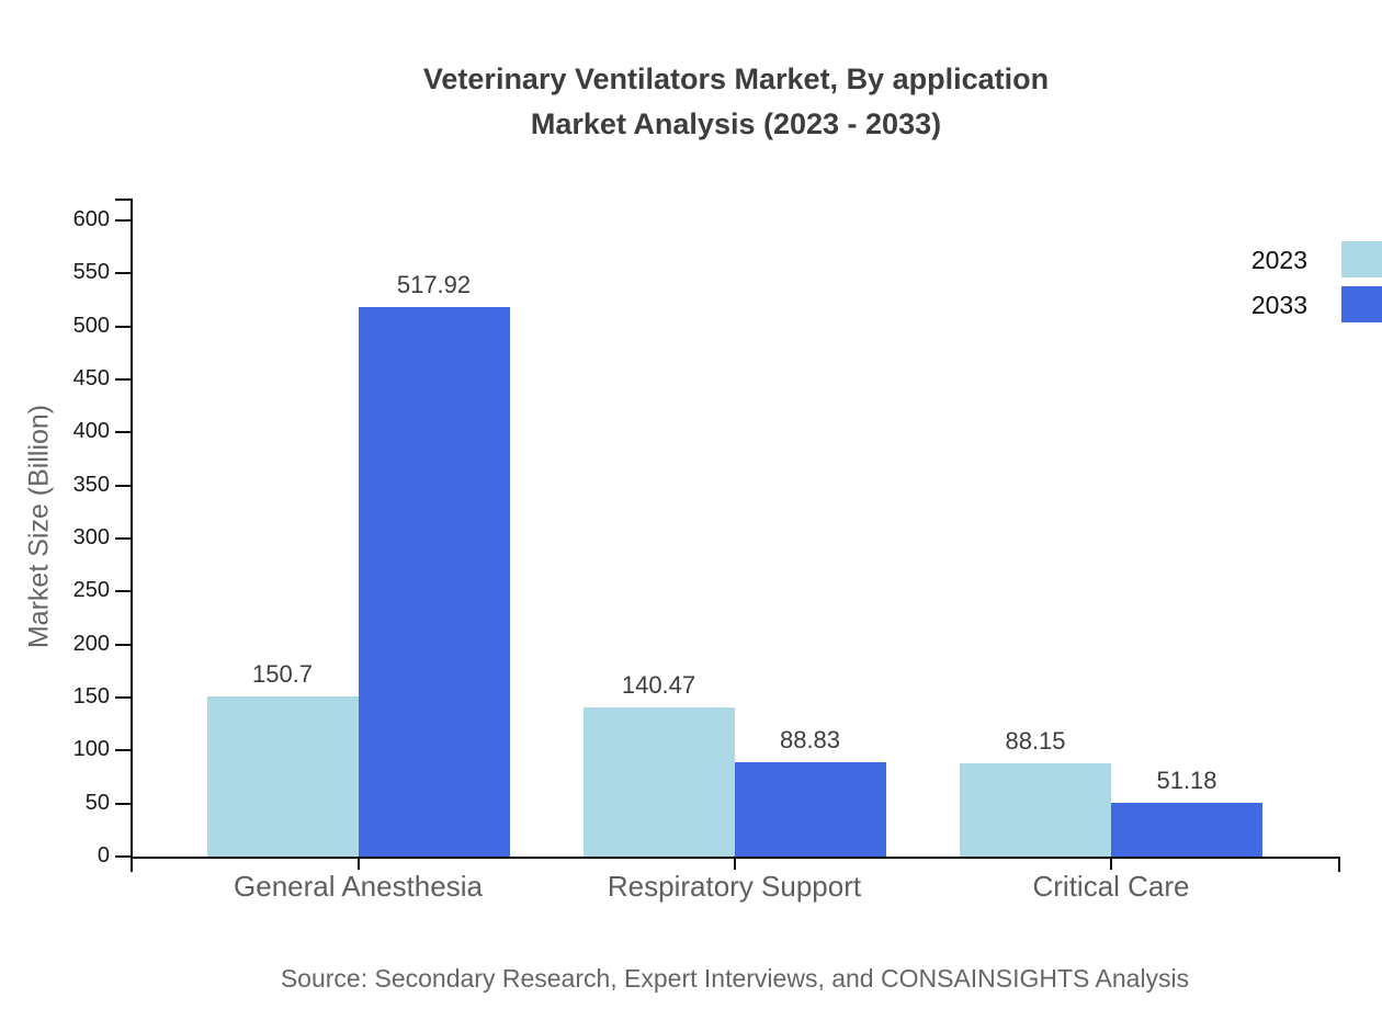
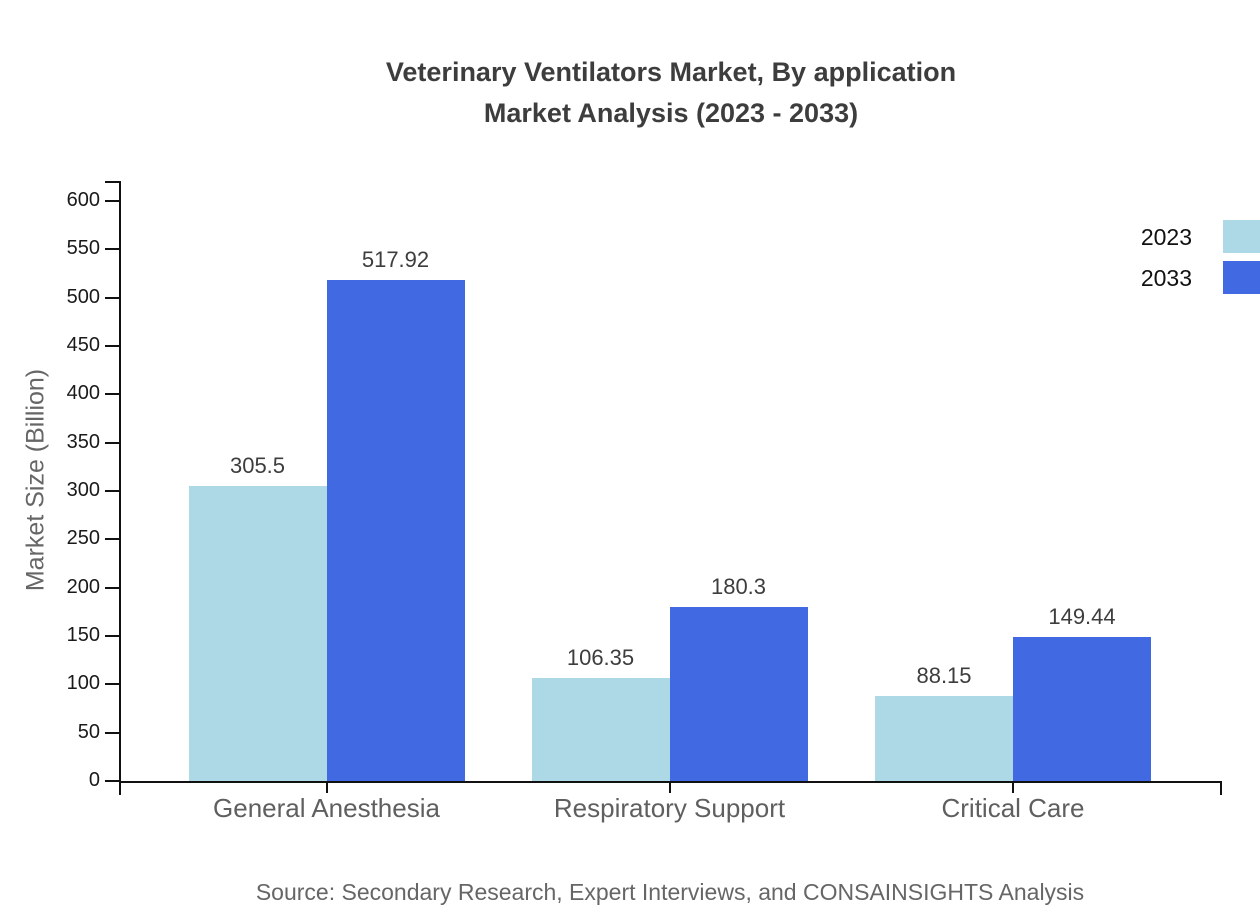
2023/General Anesthesia: 150.7 -> 305.5
2023/Respiratory Support: 140.47 -> 106.35
2033/Respiratory Support: 88.83 -> 180.3
2033/Critical Care: 51.18 -> 149.44
